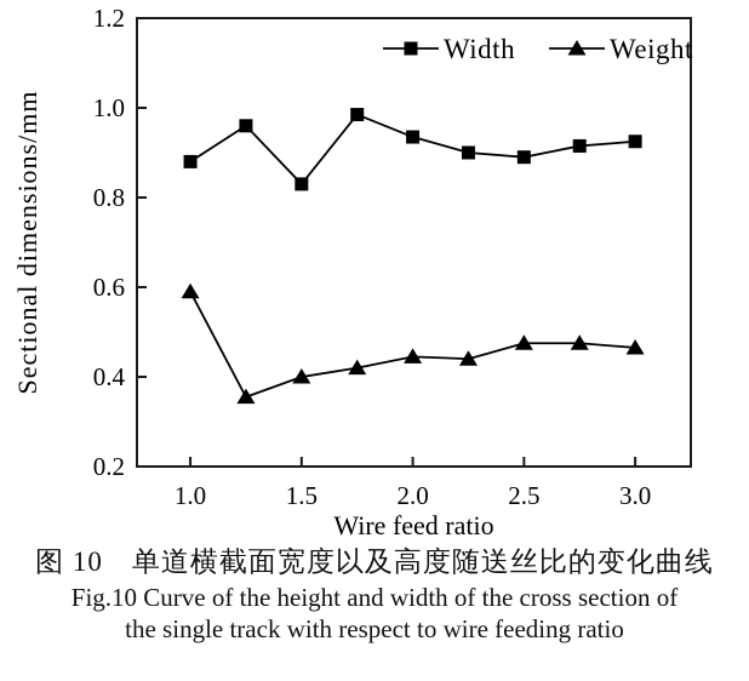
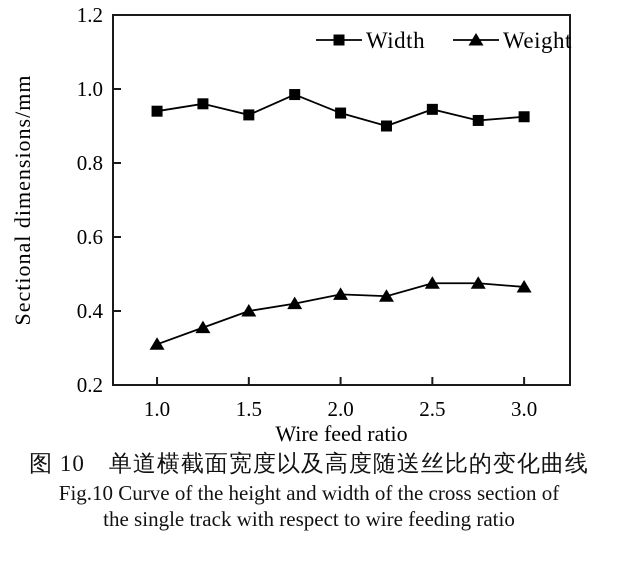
Width/1.0: 0.88 -> 0.94
Weight/1.0: 0.59 -> 0.31
Width/1.5: 0.83 -> 0.93
Width/2.5: 0.89 -> 0.94
